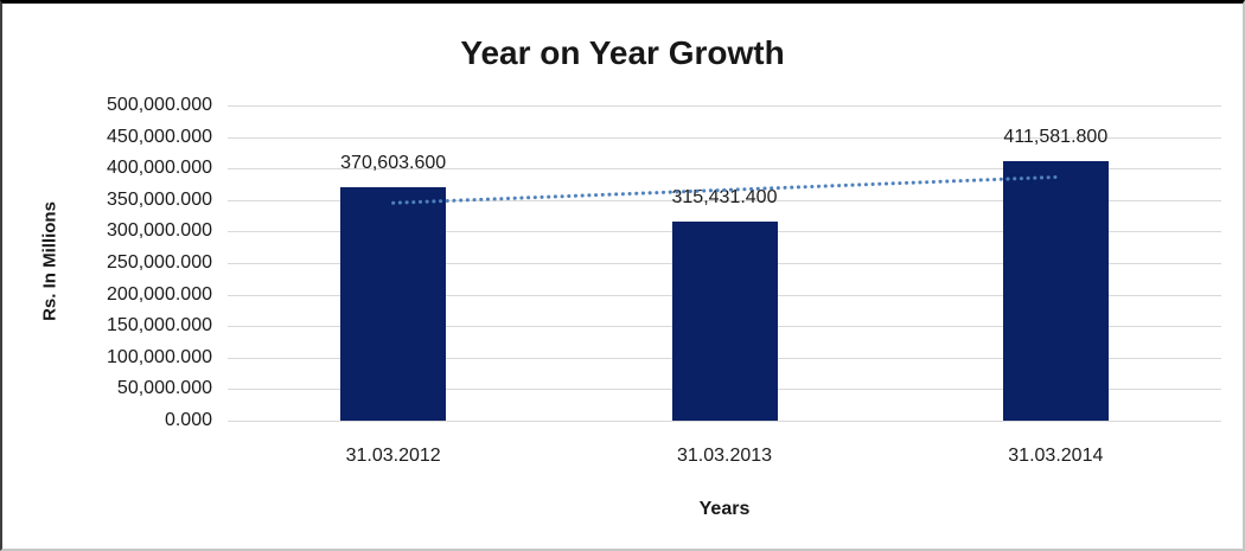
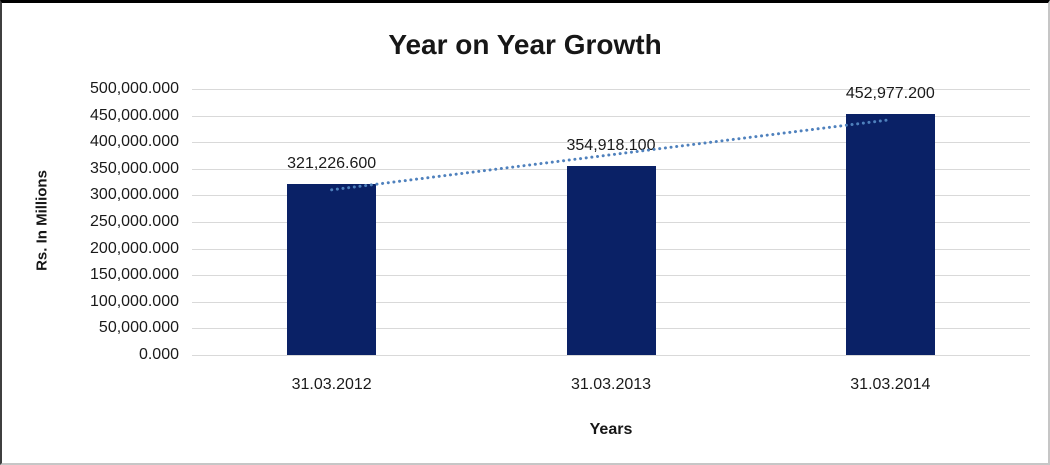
31.03.2012: 370,603.600 -> 321,226.600
31.03.2013: 315,431.400 -> 354,918.100
31.03.2014: 411,581.800 -> 452,977.200
